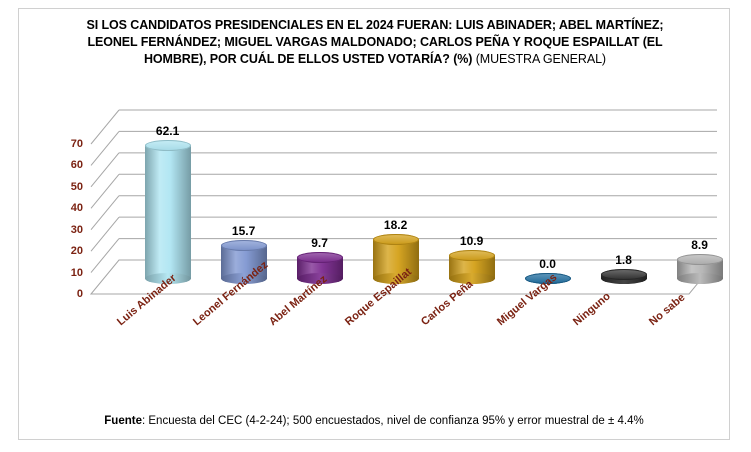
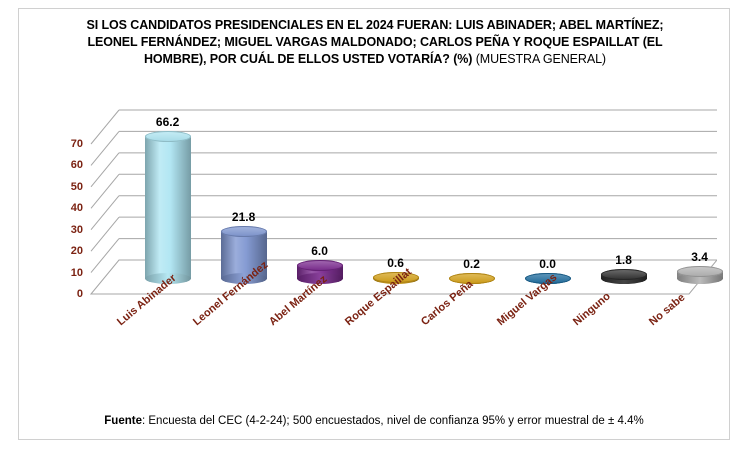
Luis Abinader: 62.1 -> 66.2
Leonel Fernández: 15.7 -> 21.8
Abel Martínez: 9.7 -> 6.0
Roque Espaillat: 18.2 -> 0.6
Carlos Peña: 10.9 -> 0.2
No sabe: 8.9 -> 3.4
